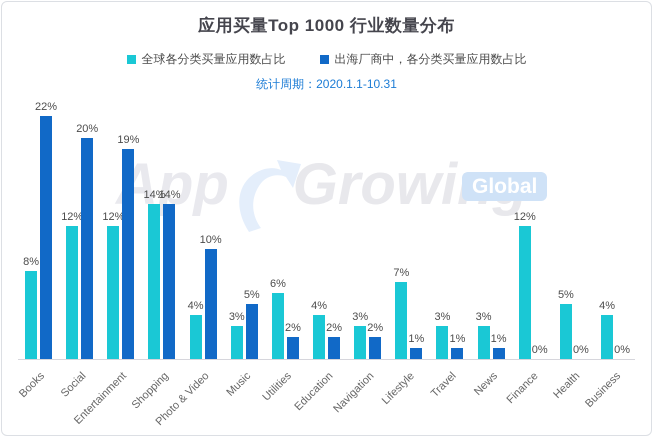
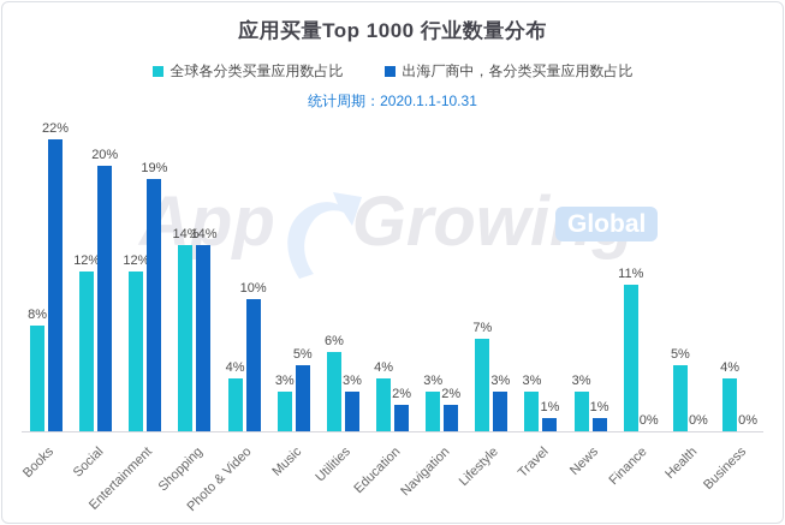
出海厂商中，各分类买量应用数占比/Utilities: 2% -> 3%
出海厂商中，各分类买量应用数占比/Lifestyle: 1% -> 3%
全球各分类买量应用数占比/Finance: 12% -> 11%
